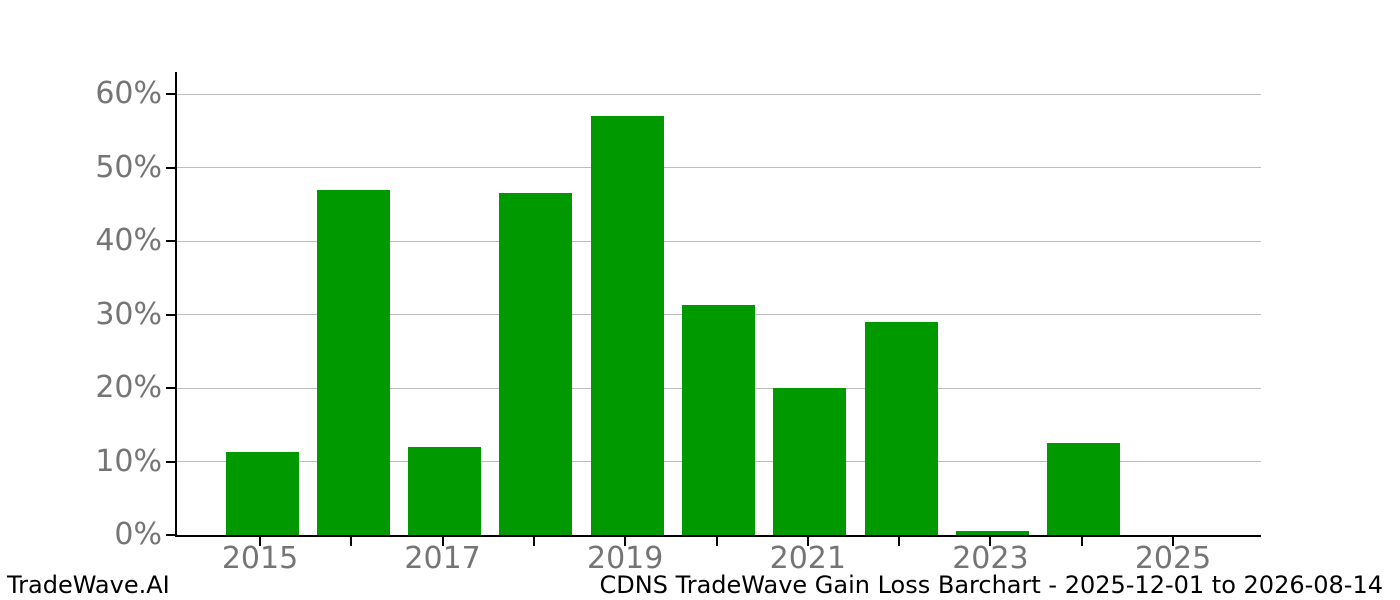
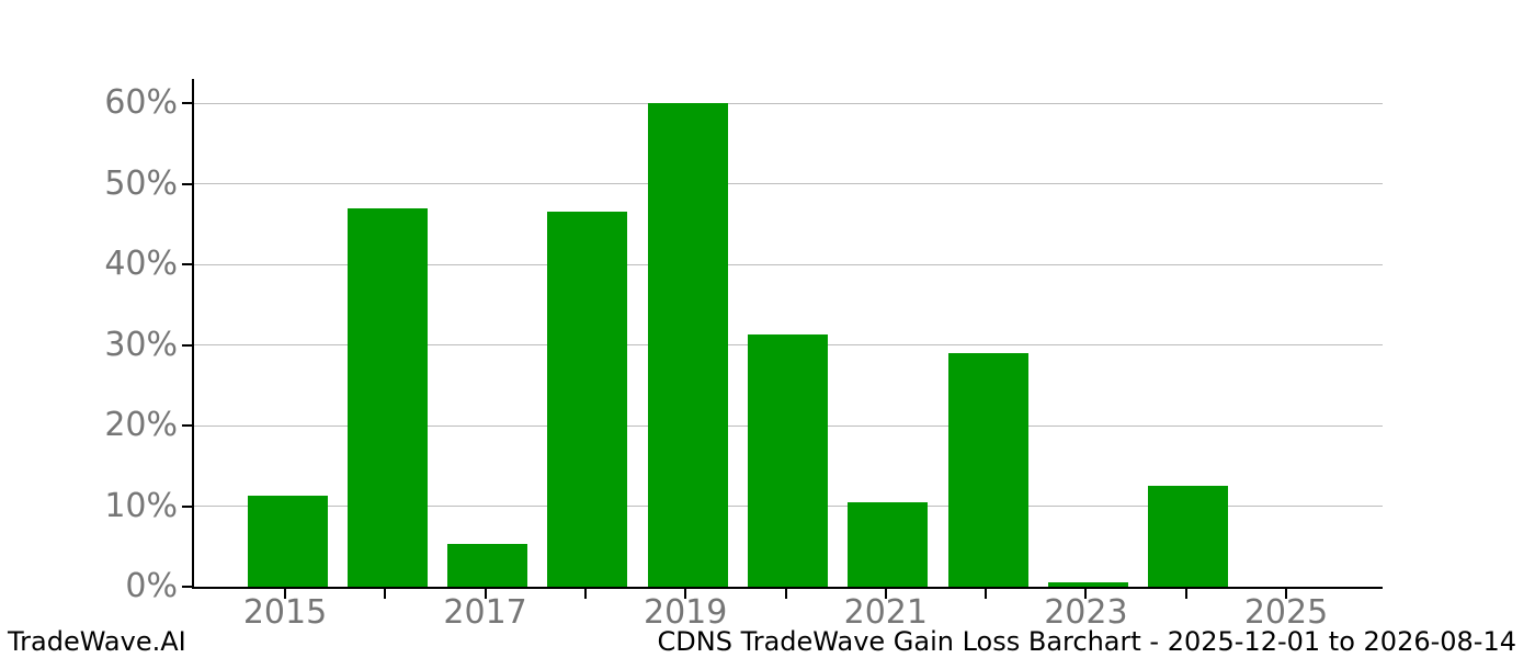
2017: 12% -> 5%
2019: 57% -> 60%
2021: 20% -> 10%
